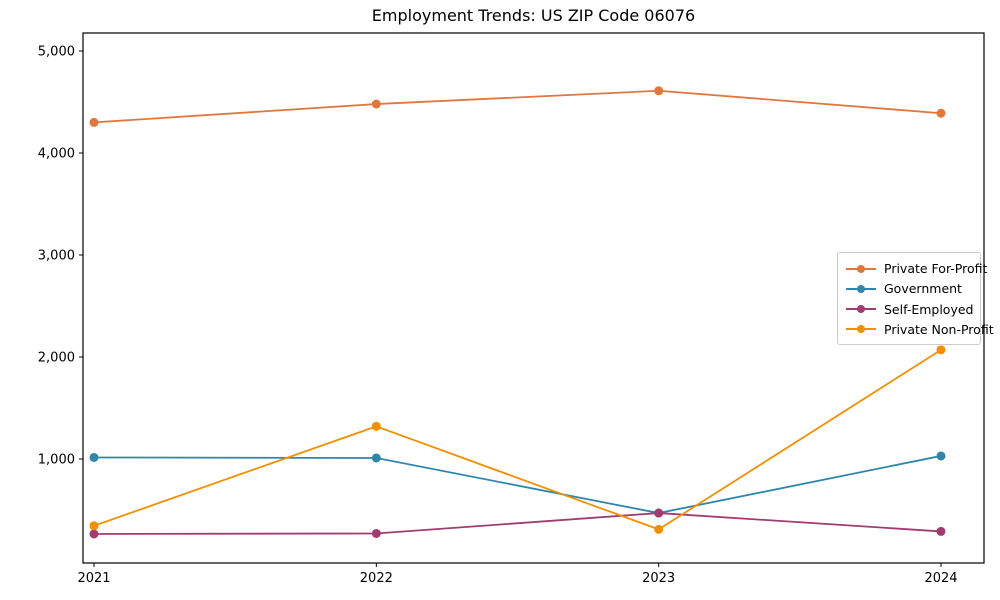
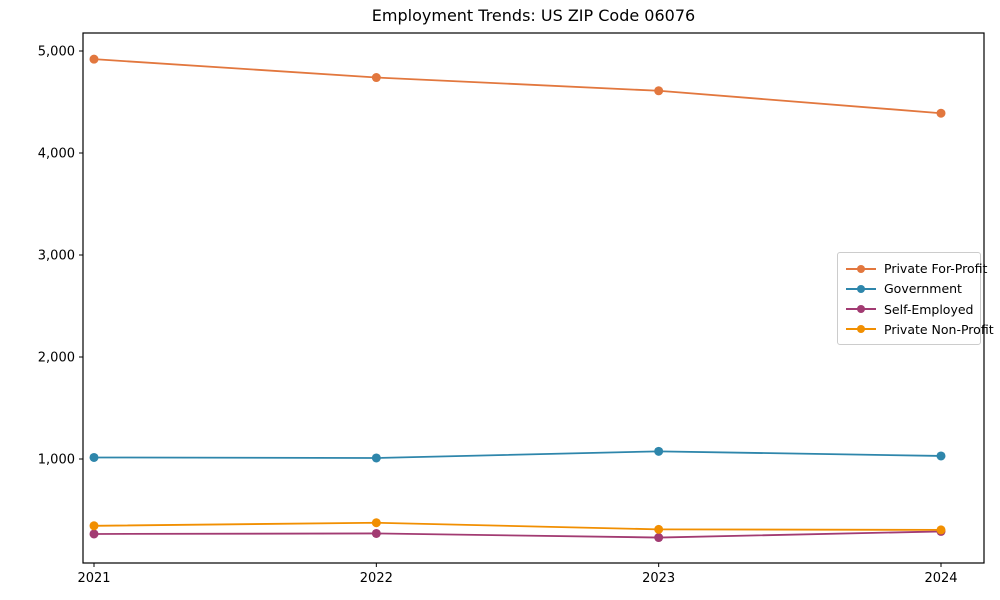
Private For-Profit/2021: 4300 -> 4920
Private For-Profit/2022: 4480 -> 4740
Private Non-Profit/2022: 1320 -> 380
Government/2023: 470 -> 1080
Self-Employed/2023: 470 -> 230
Private Non-Profit/2024: 2070 -> 300
